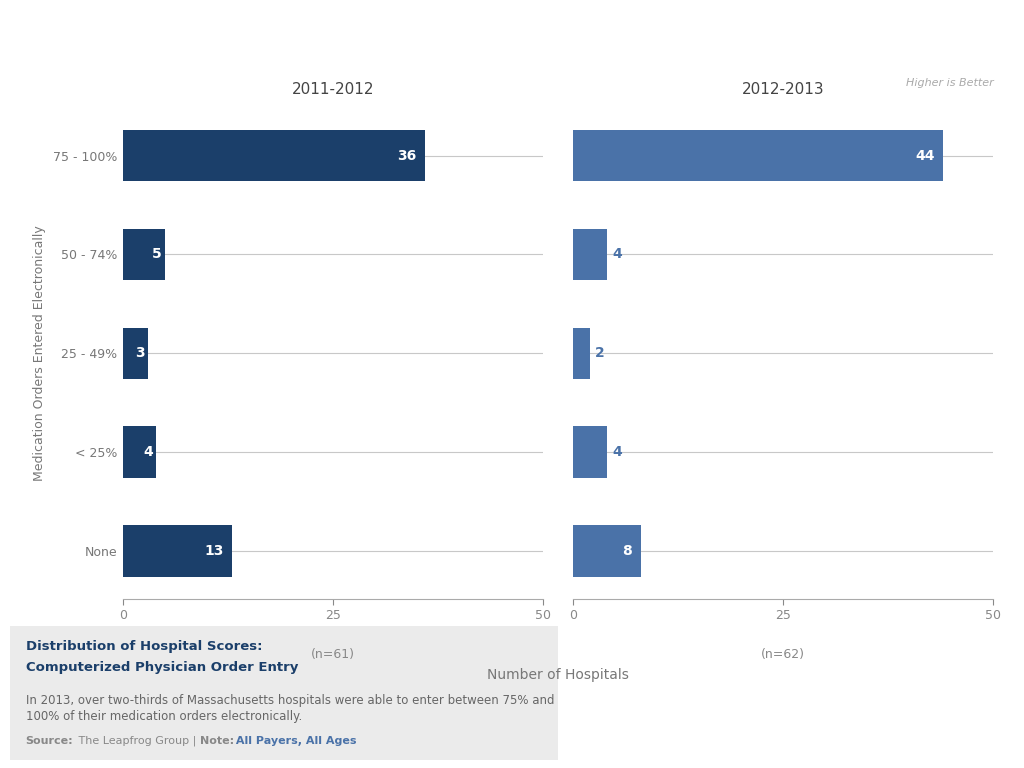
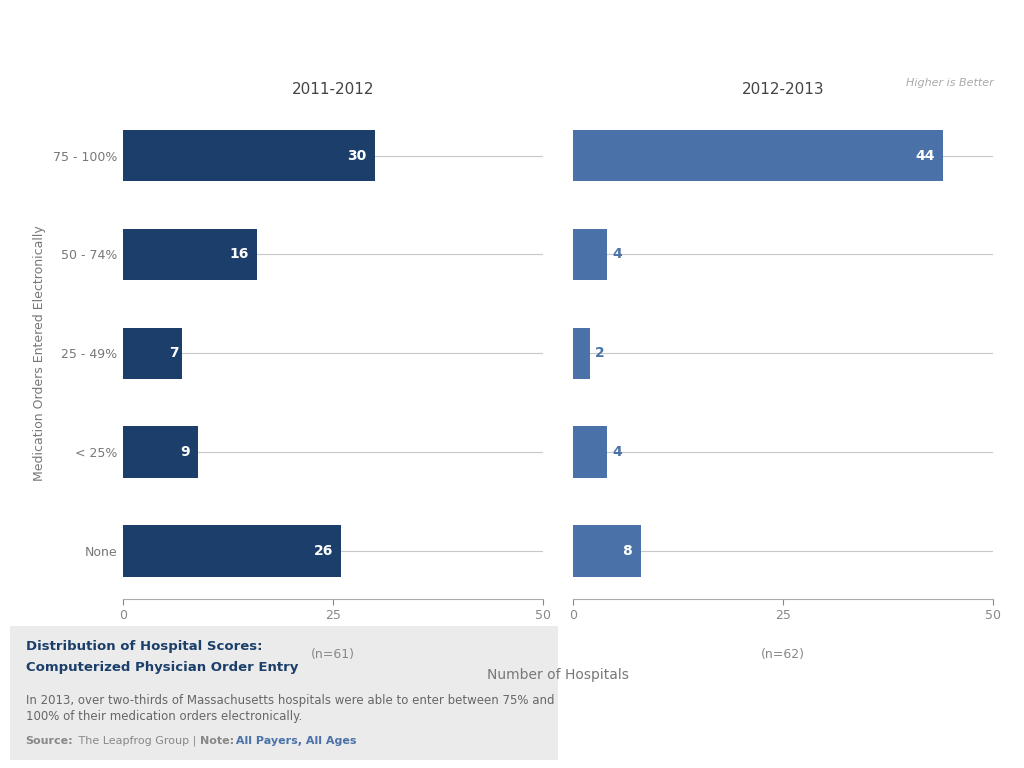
2011-2012/75 - 100%: 36 -> 30
2011-2012/50 - 74%: 5 -> 16
2011-2012/25 - 49%: 3 -> 7
2011-2012/< 25%: 4 -> 9
2011-2012/None: 13 -> 26
